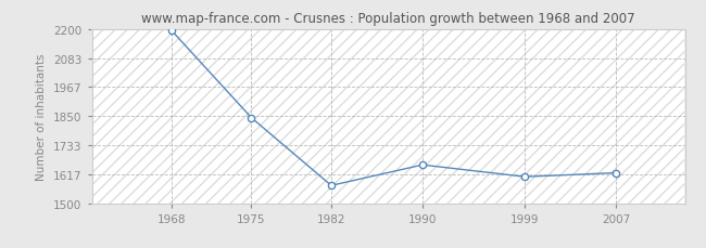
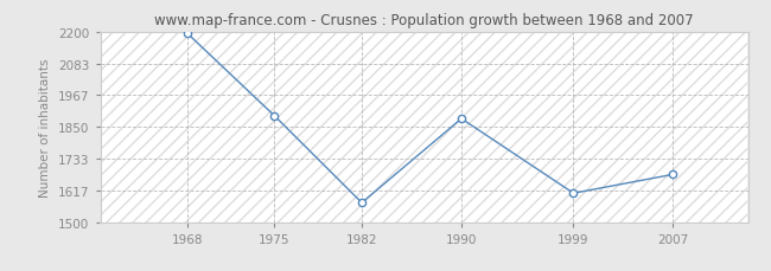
1975: 1843 -> 1890
1990: 1654 -> 1880
2007: 1622 -> 1675
